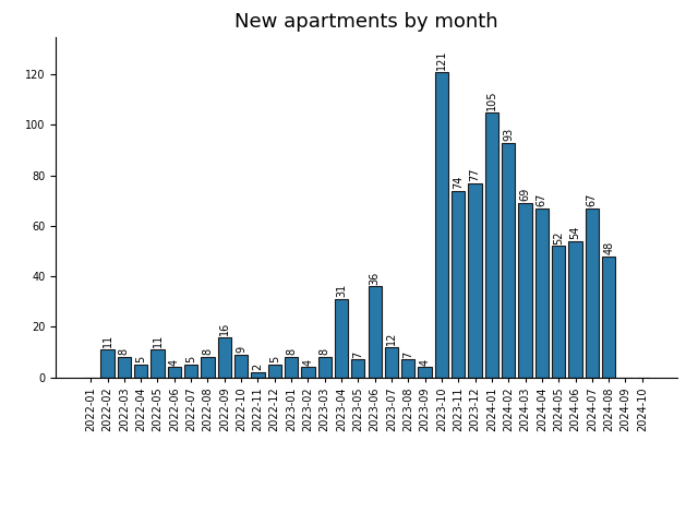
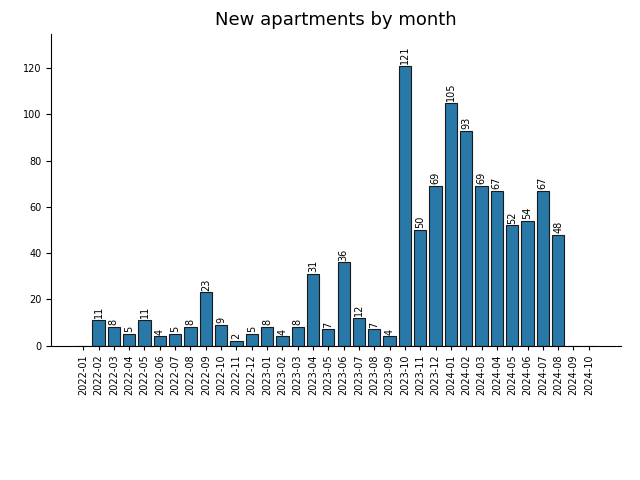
2022-09: 16 -> 23
2023-11: 74 -> 50
2023-12: 77 -> 69
